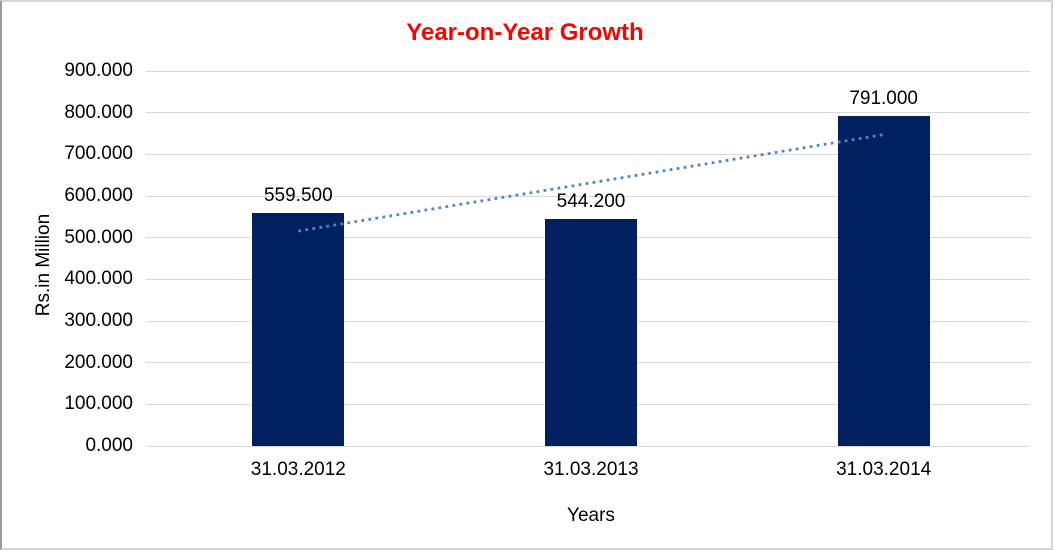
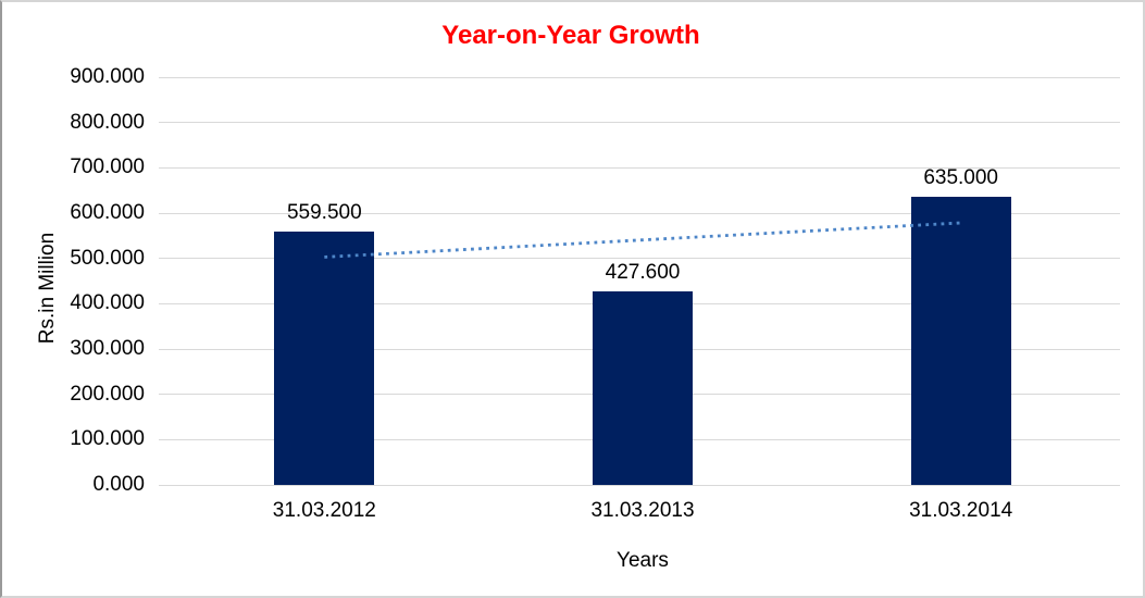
31.03.2013: 544.200 -> 427.600
31.03.2014: 791.000 -> 635.000
